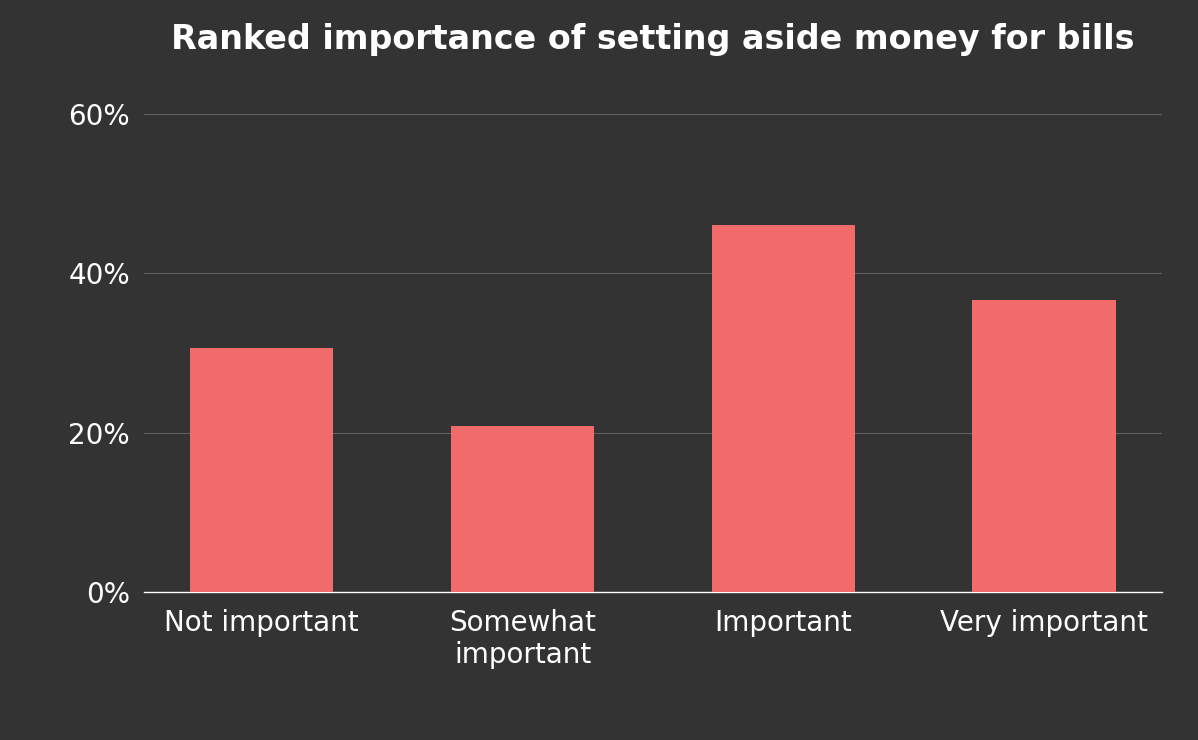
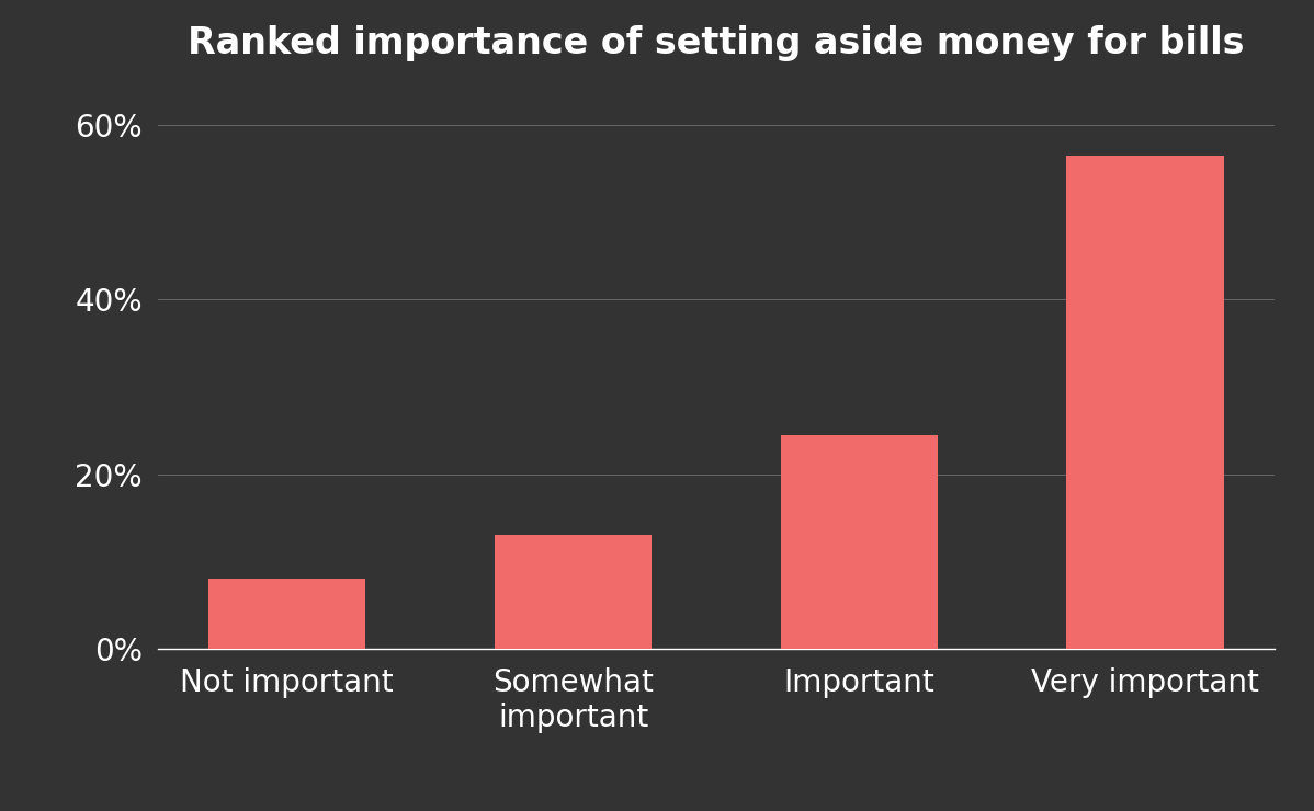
Not important: 30.6% -> 8.0%
Somewhat important: 20.8% -> 13.0%
Important: 46.0% -> 24.5%
Very important: 36.6% -> 56.5%
